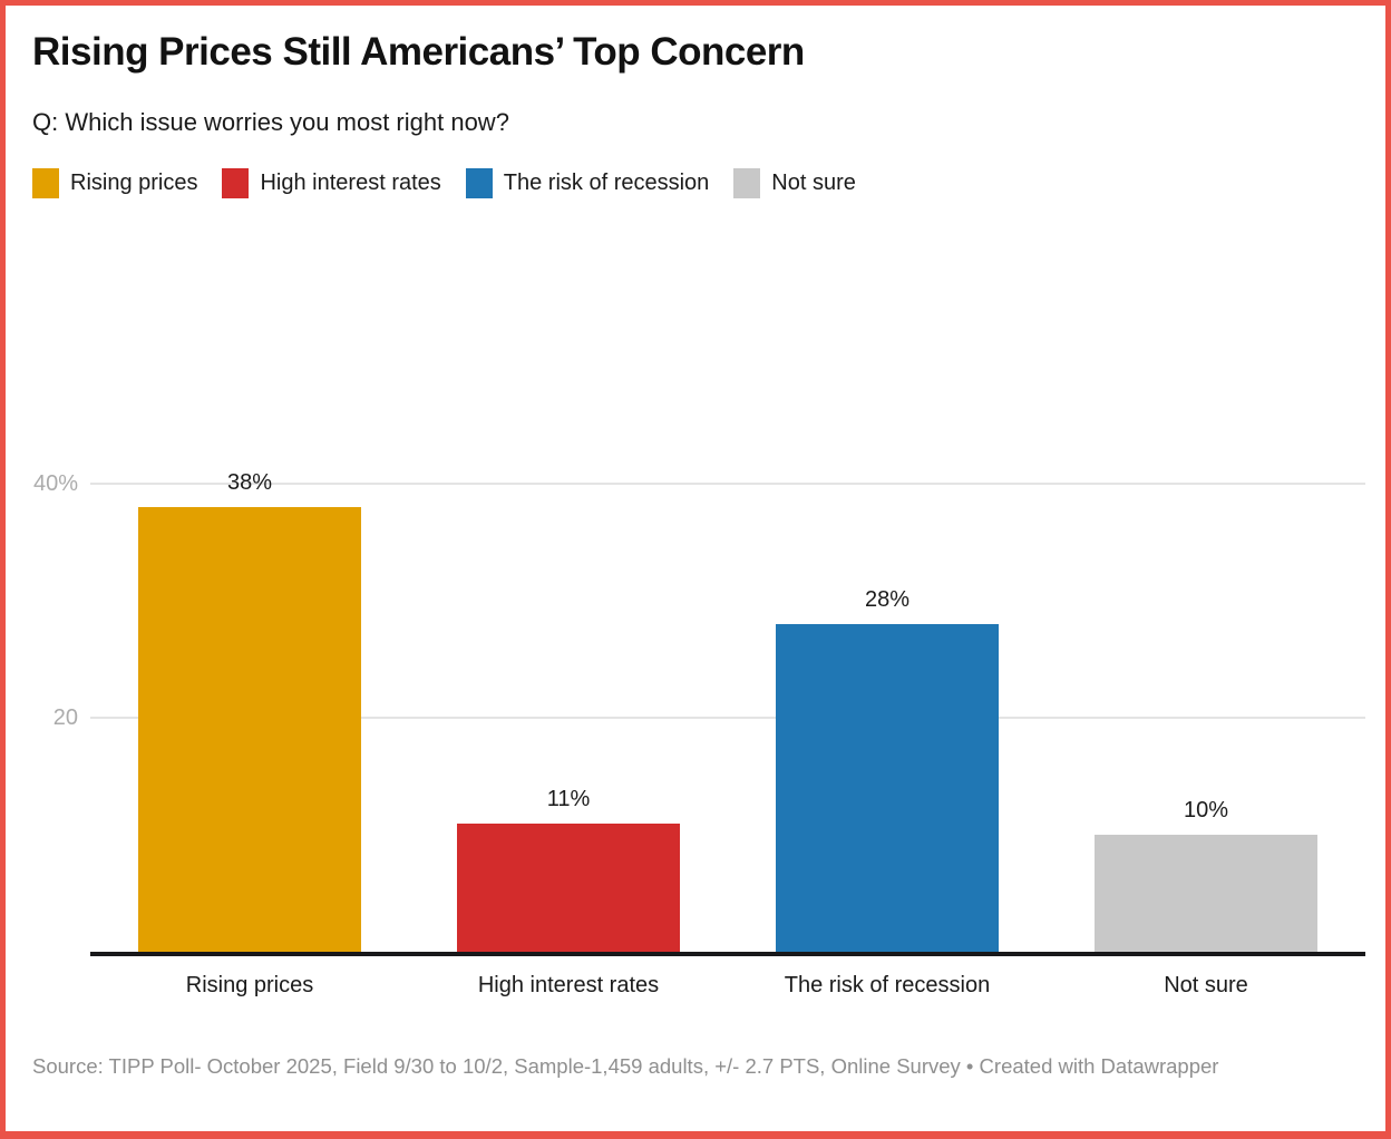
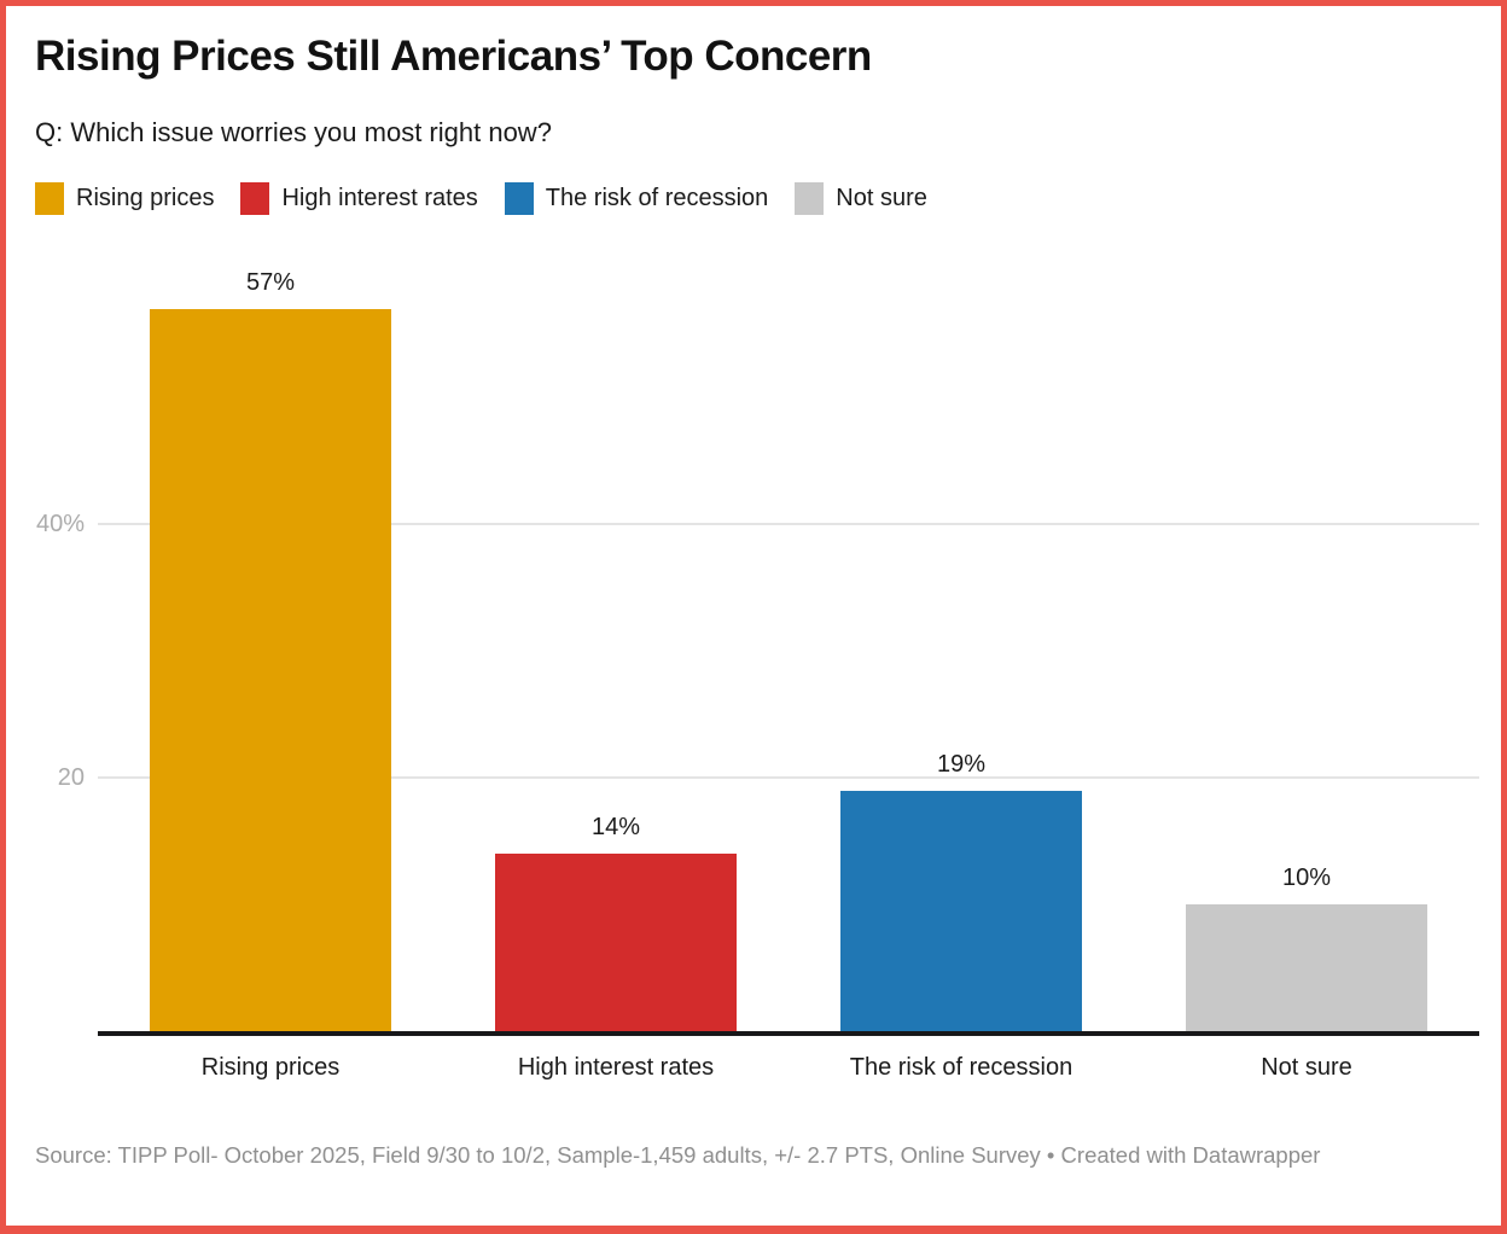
Rising prices: 38% -> 57%
High interest rates: 11% -> 14%
The risk of recession: 28% -> 19%
